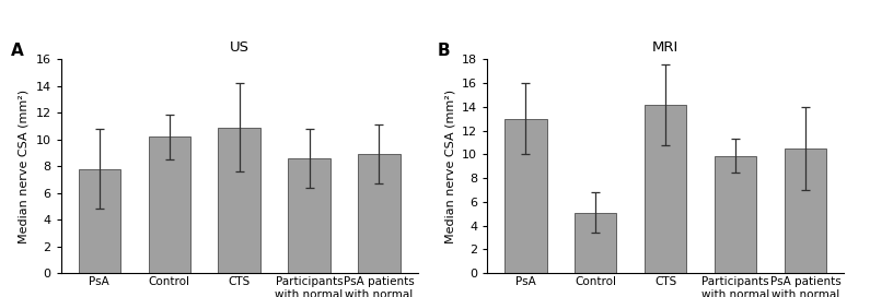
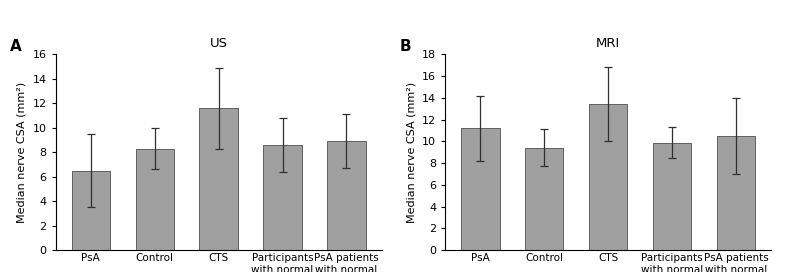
US/PsA: 7.8 -> 6.5
US/Control: 10.2 -> 8.3
US/CTS: 10.9 -> 11.6
MRI/PsA: 13.0 -> 11.2
MRI/Control: 5.1 -> 9.4
MRI/CTS: 14.2 -> 13.4
